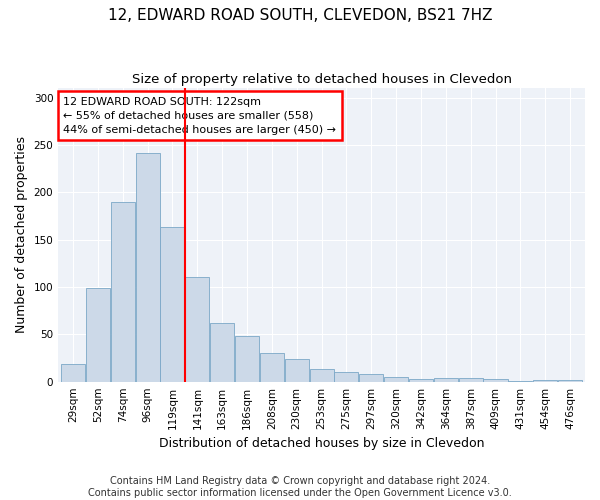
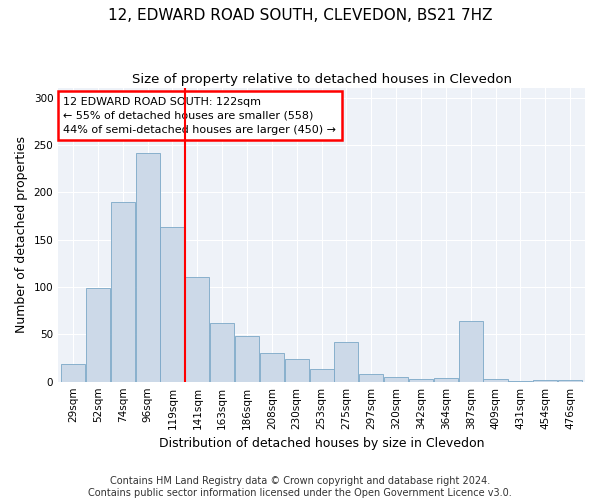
275sqm: 10 -> 42
387sqm: 4 -> 64
